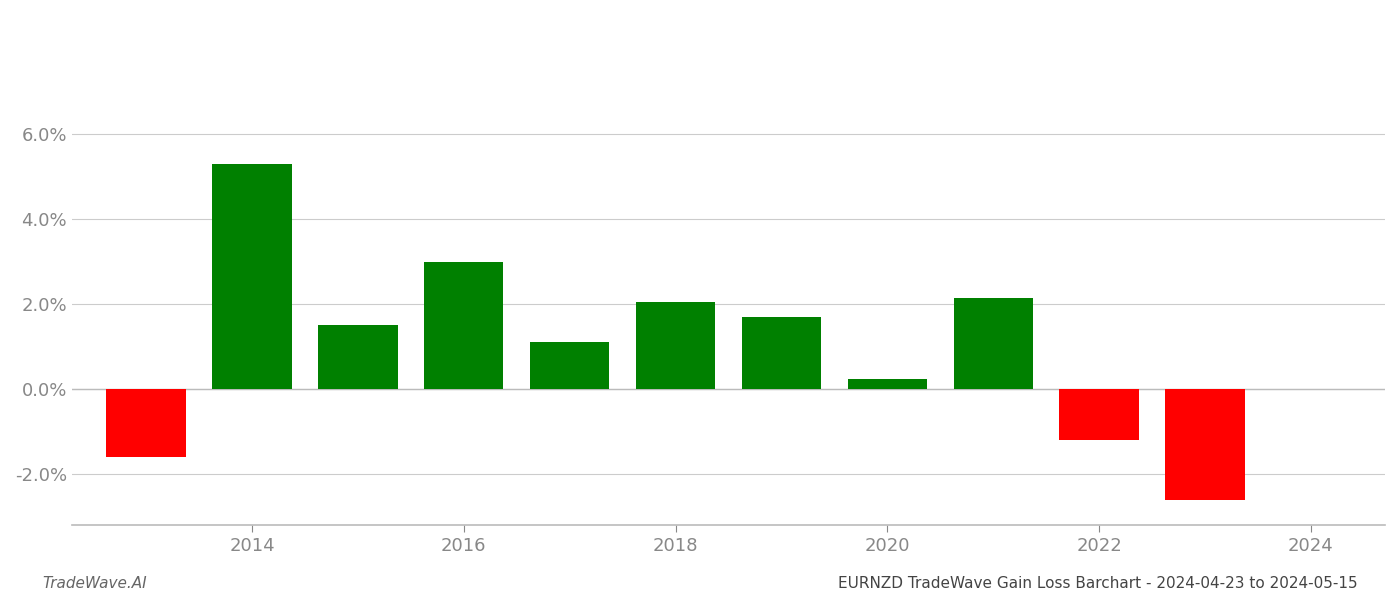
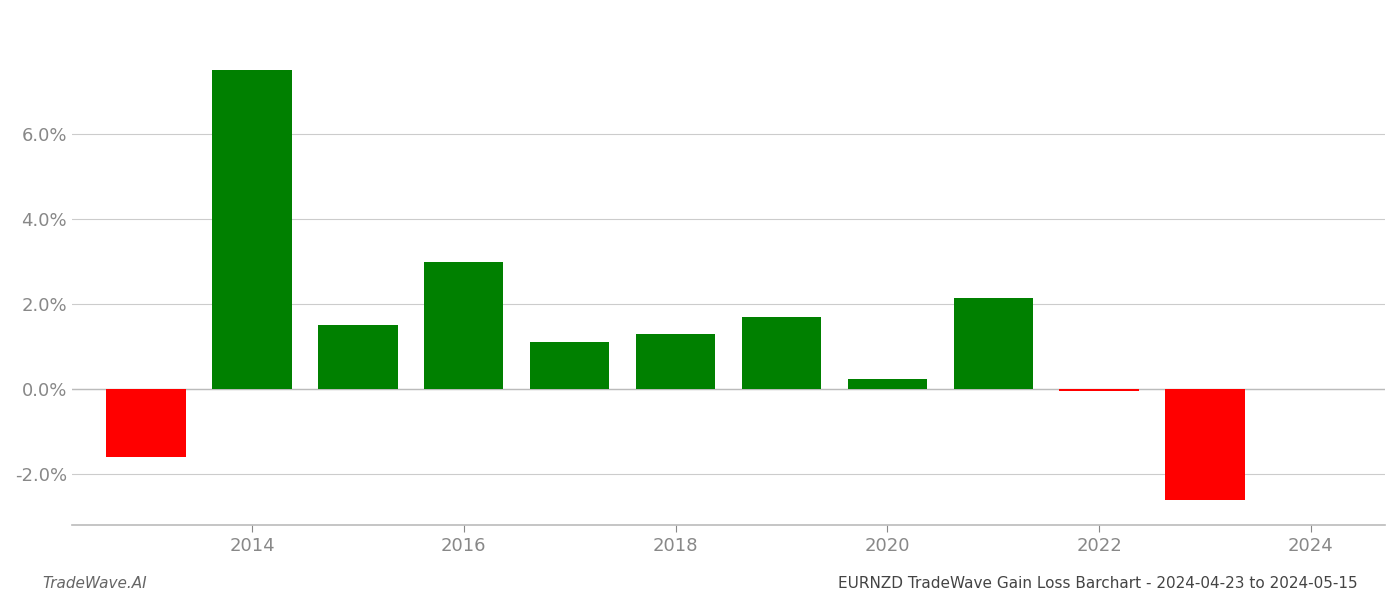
2014: 5.30% -> 7.50%
2018: 2.05% -> 1.30%
2022: -1.20% -> -0.05%
